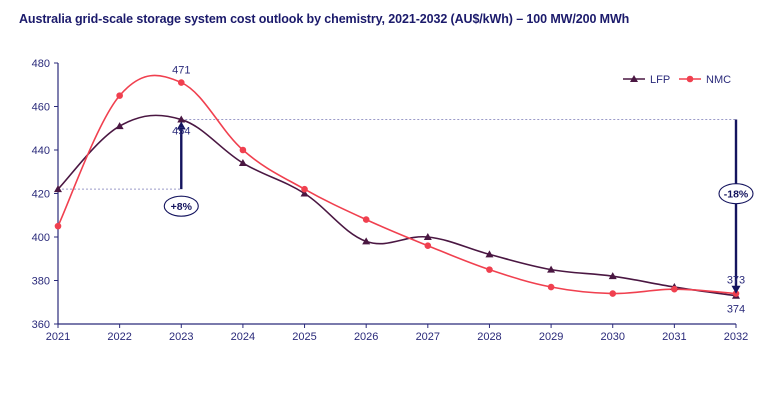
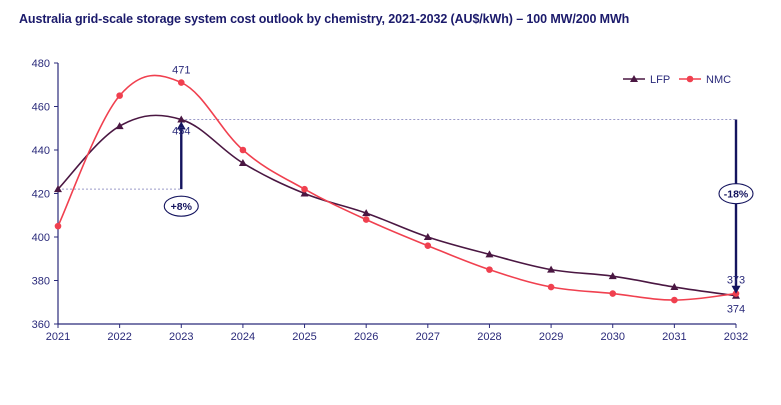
LFP/2026: 398 -> 411
NMC/2031: 376 -> 371
